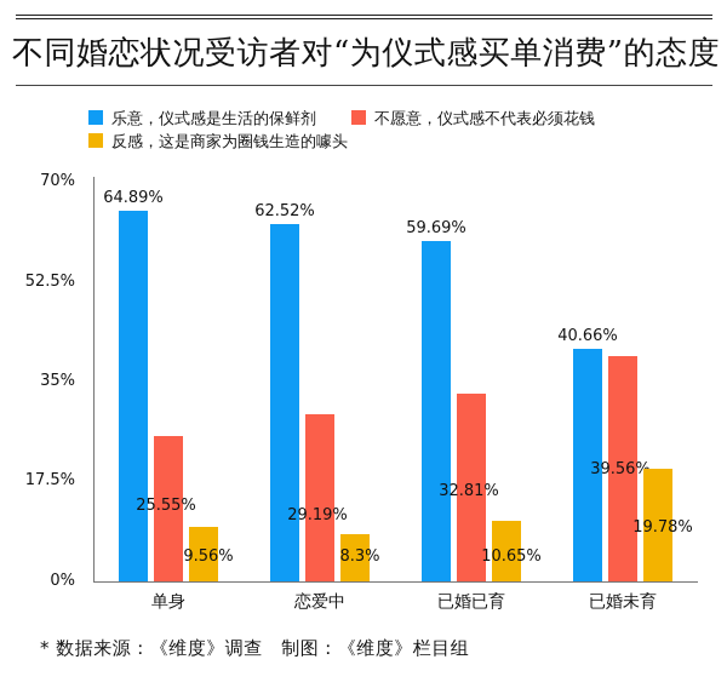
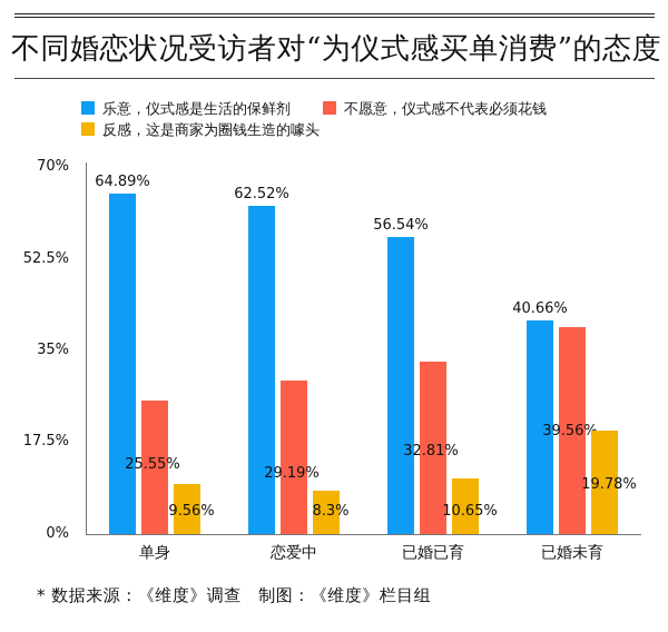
乐意，仪式感是生活的保鲜剂/已婚已育: 59.69% -> 56.54%
